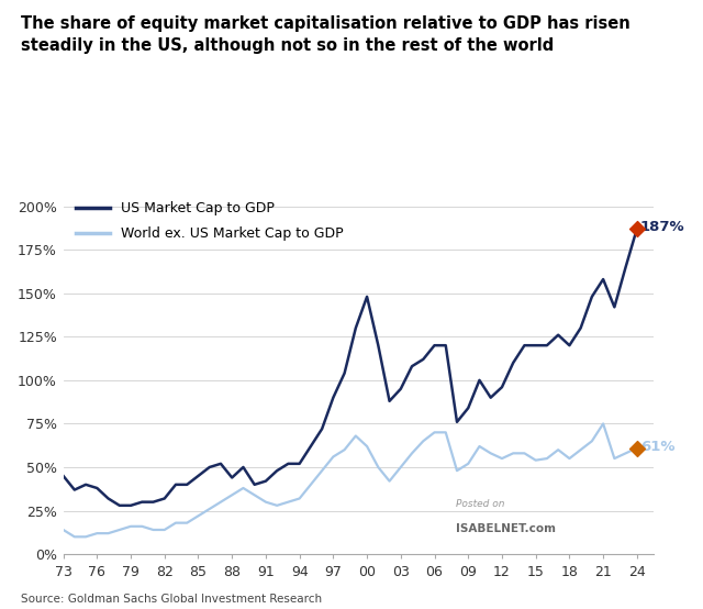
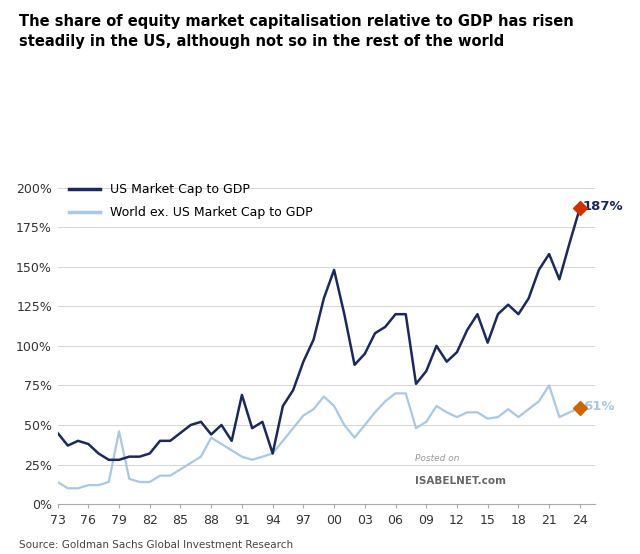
World ex. US Market Cap to GDP/79: 16% -> 46%
World ex. US Market Cap to GDP/88: 34% -> 42%
US Market Cap to GDP/91: 42% -> 69%
US Market Cap to GDP/94: 52% -> 32%
US Market Cap to GDP/15: 120% -> 102%
